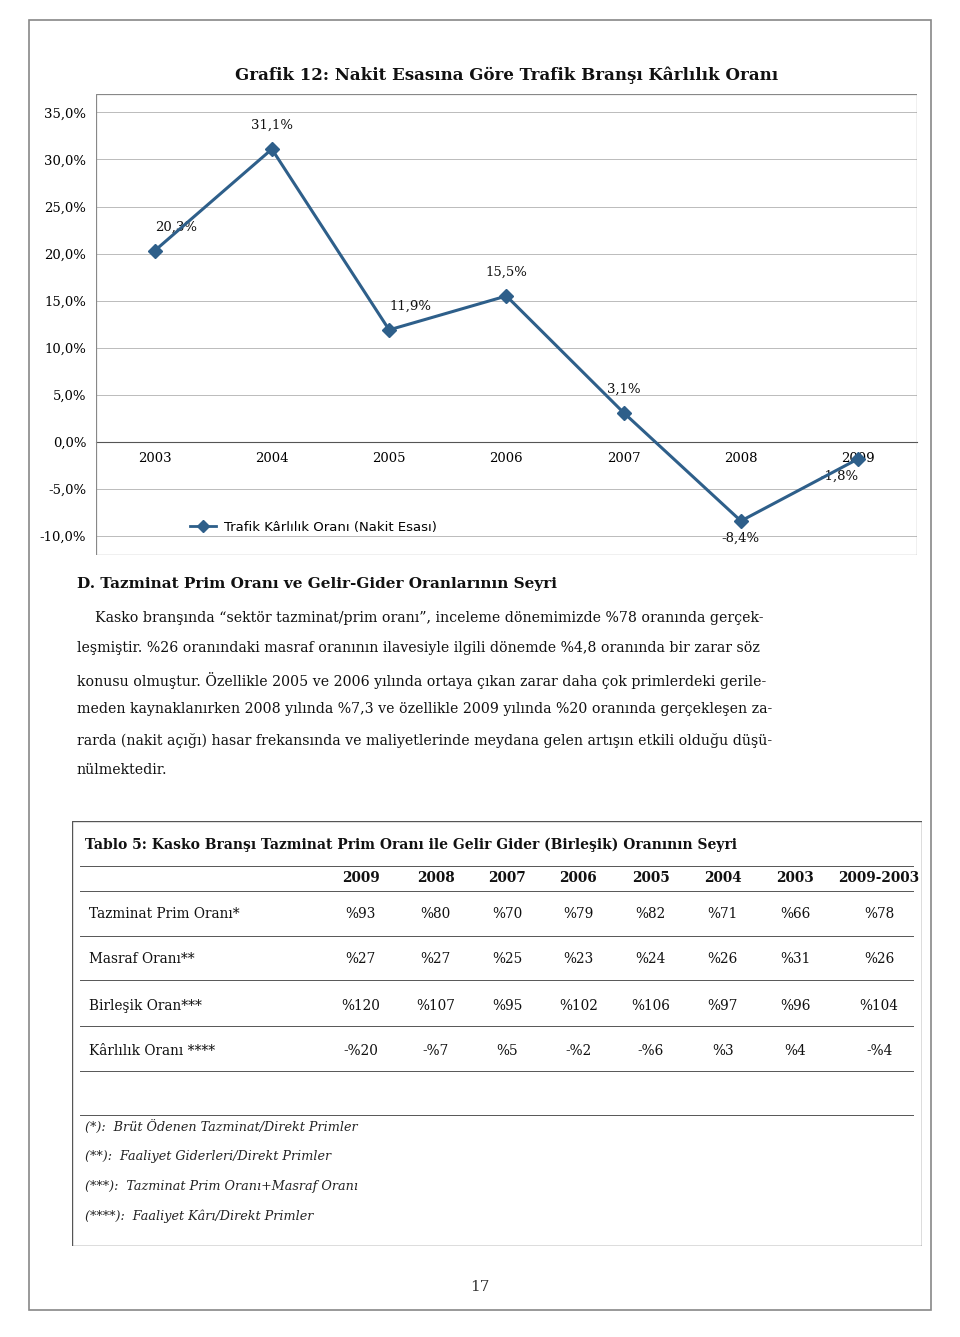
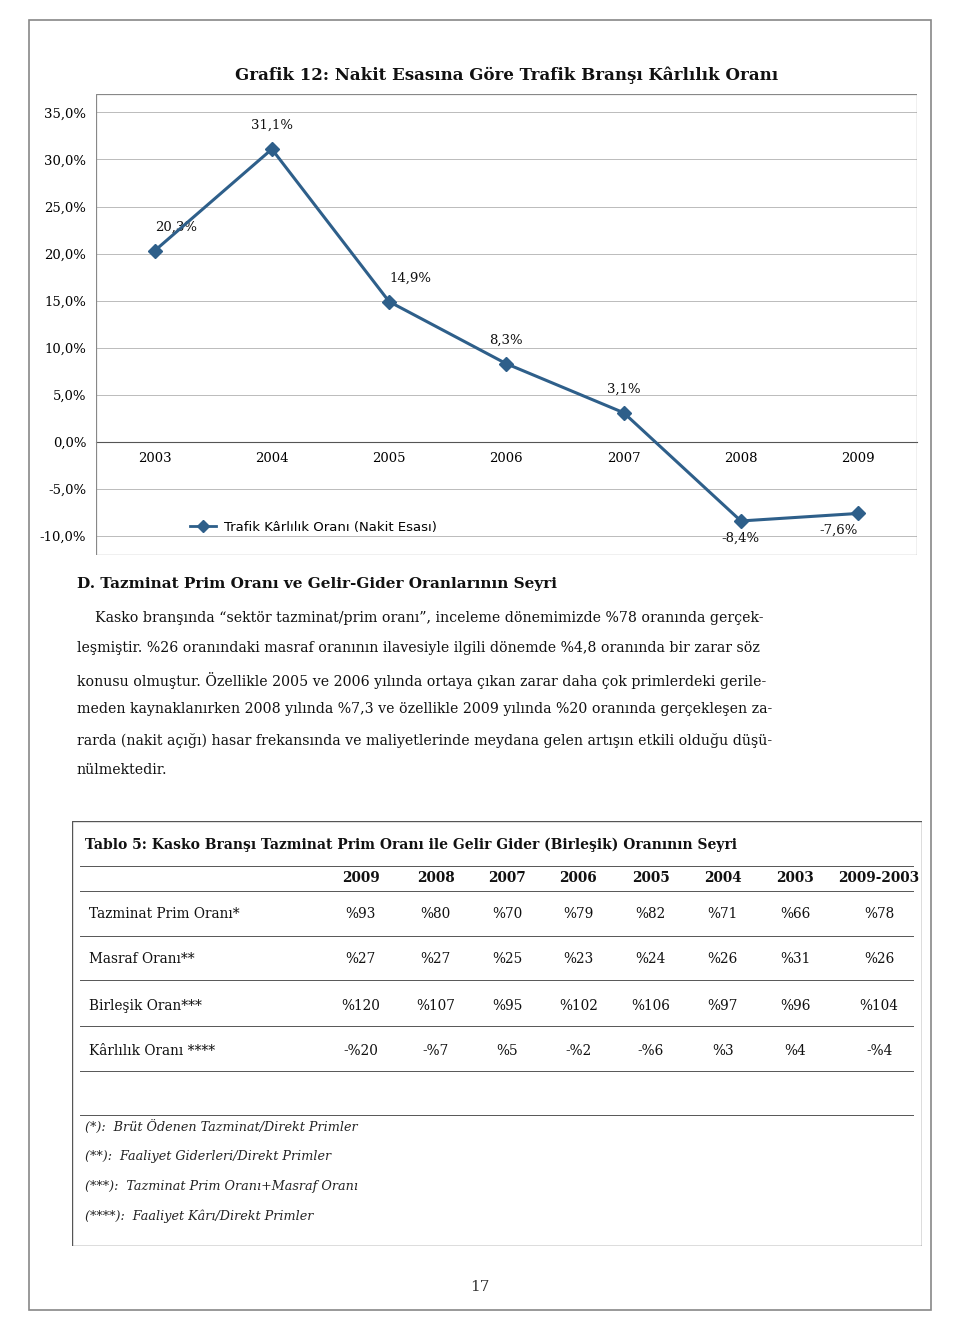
2005: 11,9% -> 14,9%
2006: 15,5% -> 8,3%
2009: -1,8% -> -7,6%
